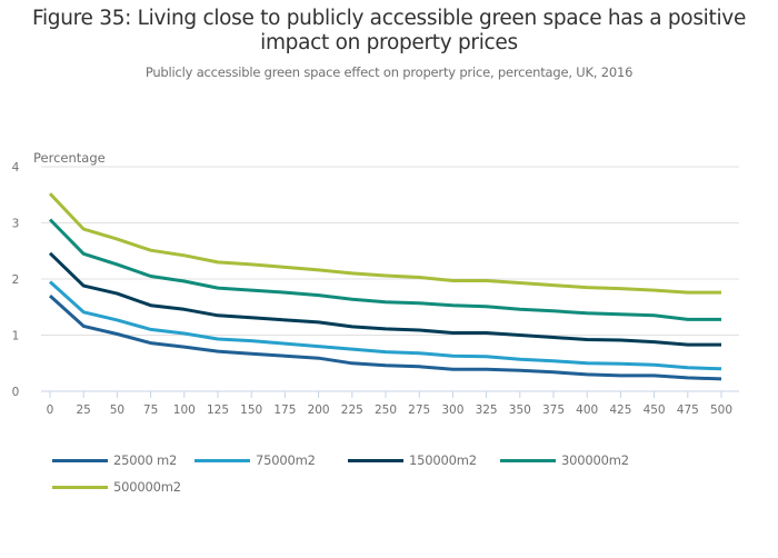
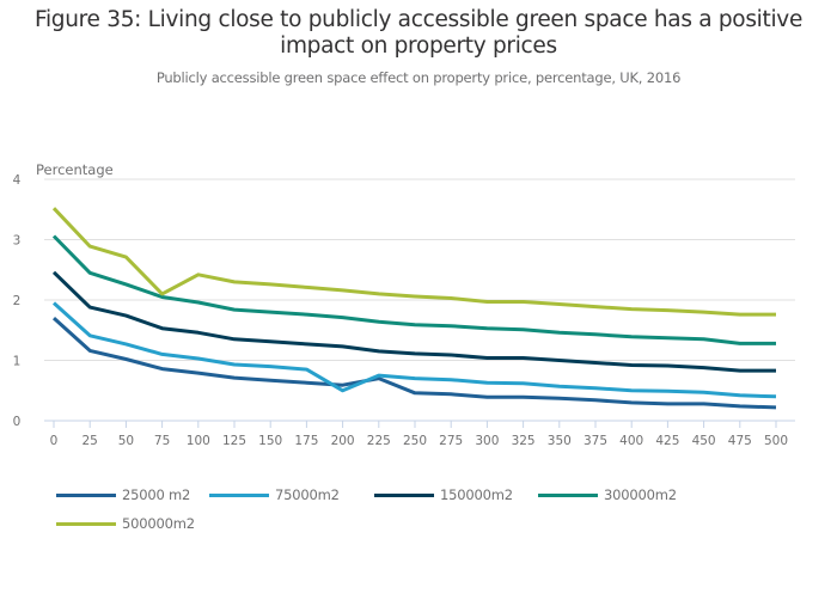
500000m2/75: 2.5 -> 2.1
75000m2/200: 0.8 -> 0.5
25000 m2/225: 0.5 -> 0.7
